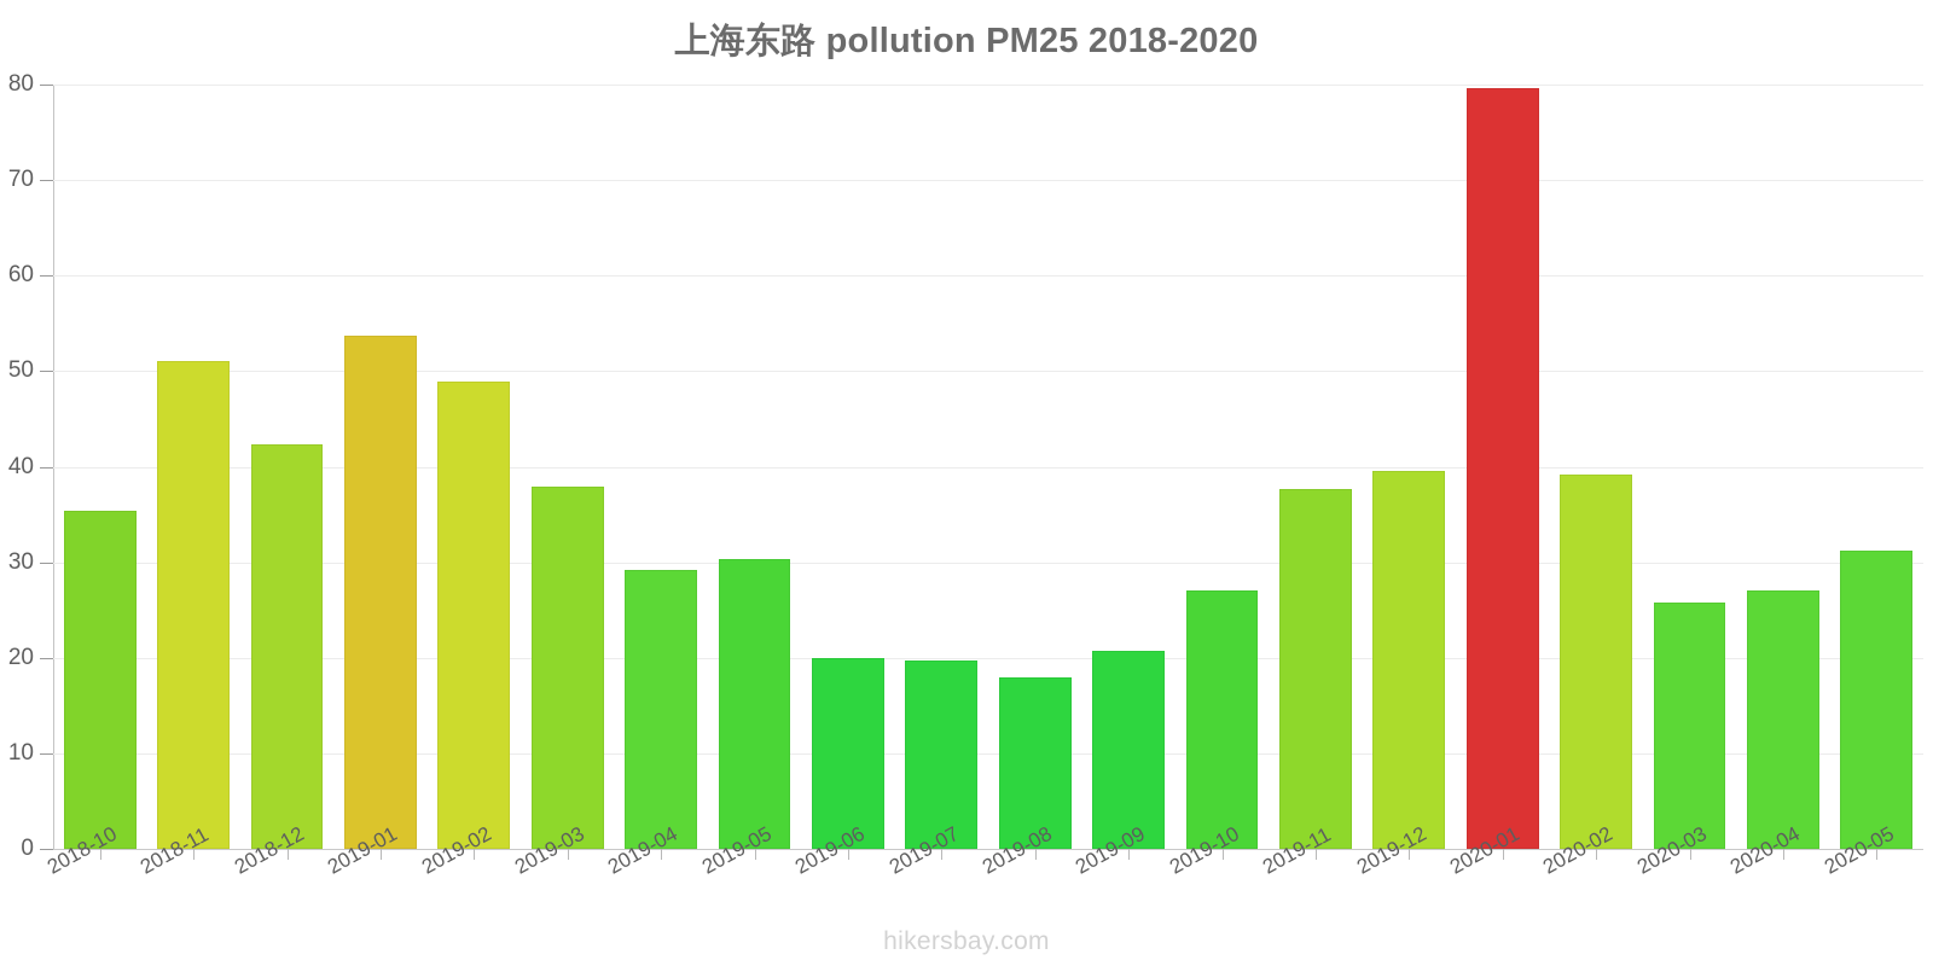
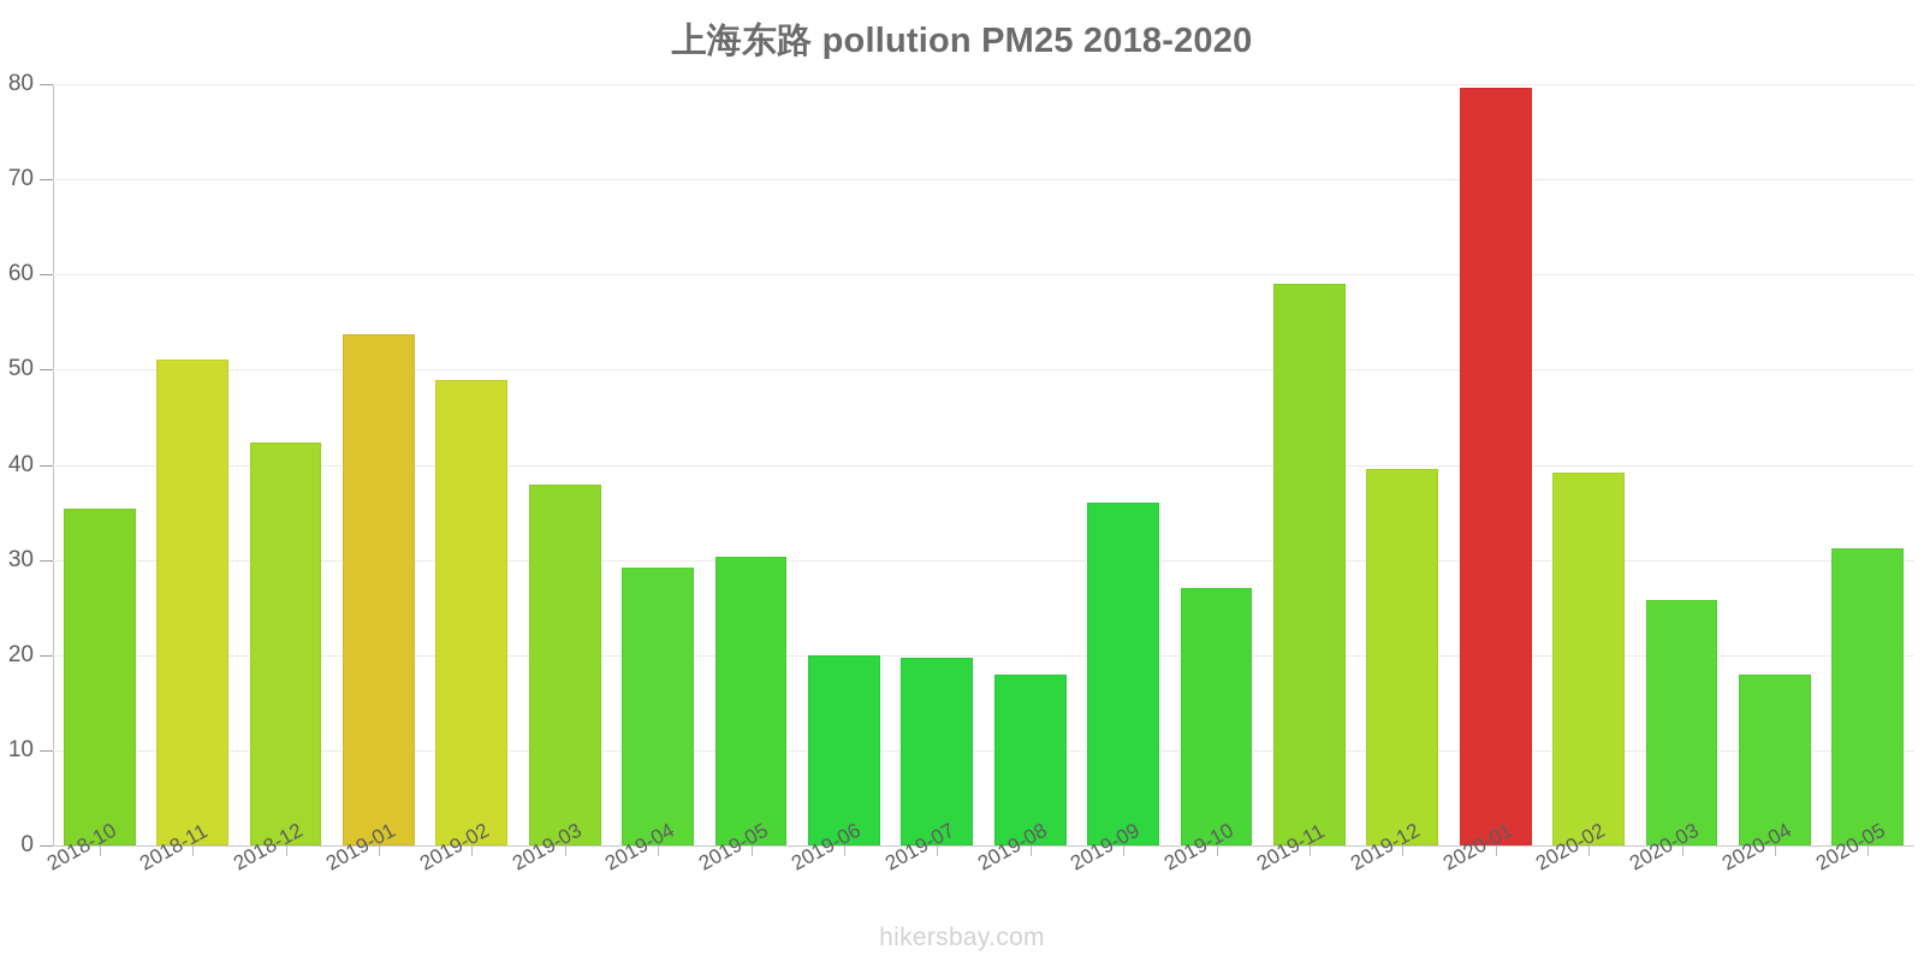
2019-09: 21 -> 36
2019-11: 38 -> 59
2020-04: 27 -> 18
